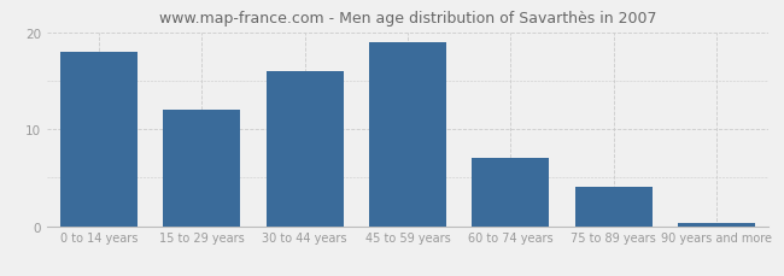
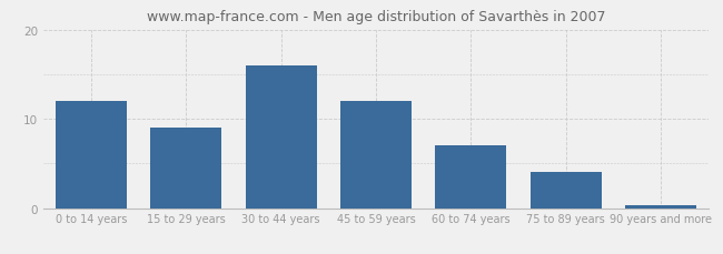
0 to 14 years: 18.0 -> 12.0
15 to 29 years: 12.0 -> 9.0
45 to 59 years: 19.0 -> 12.0
